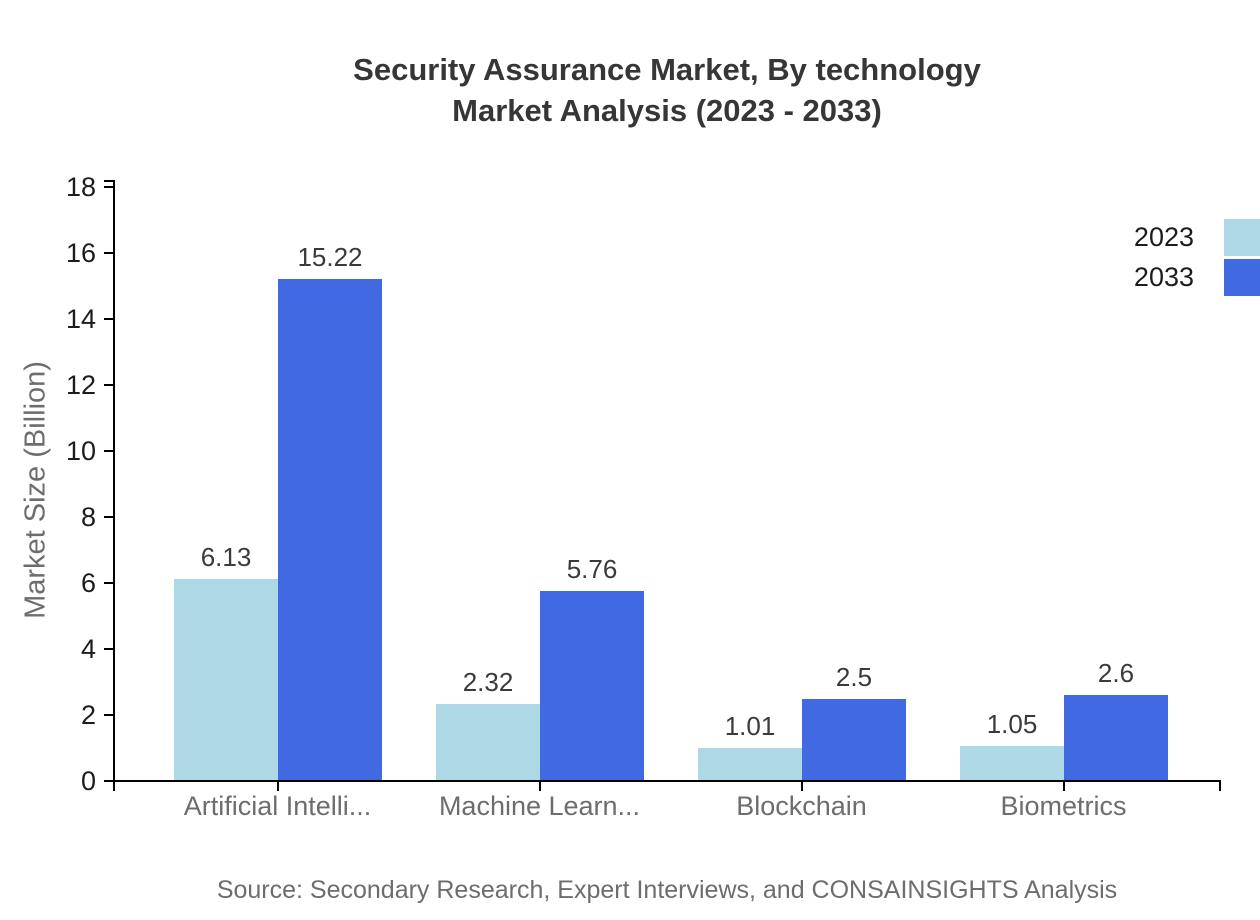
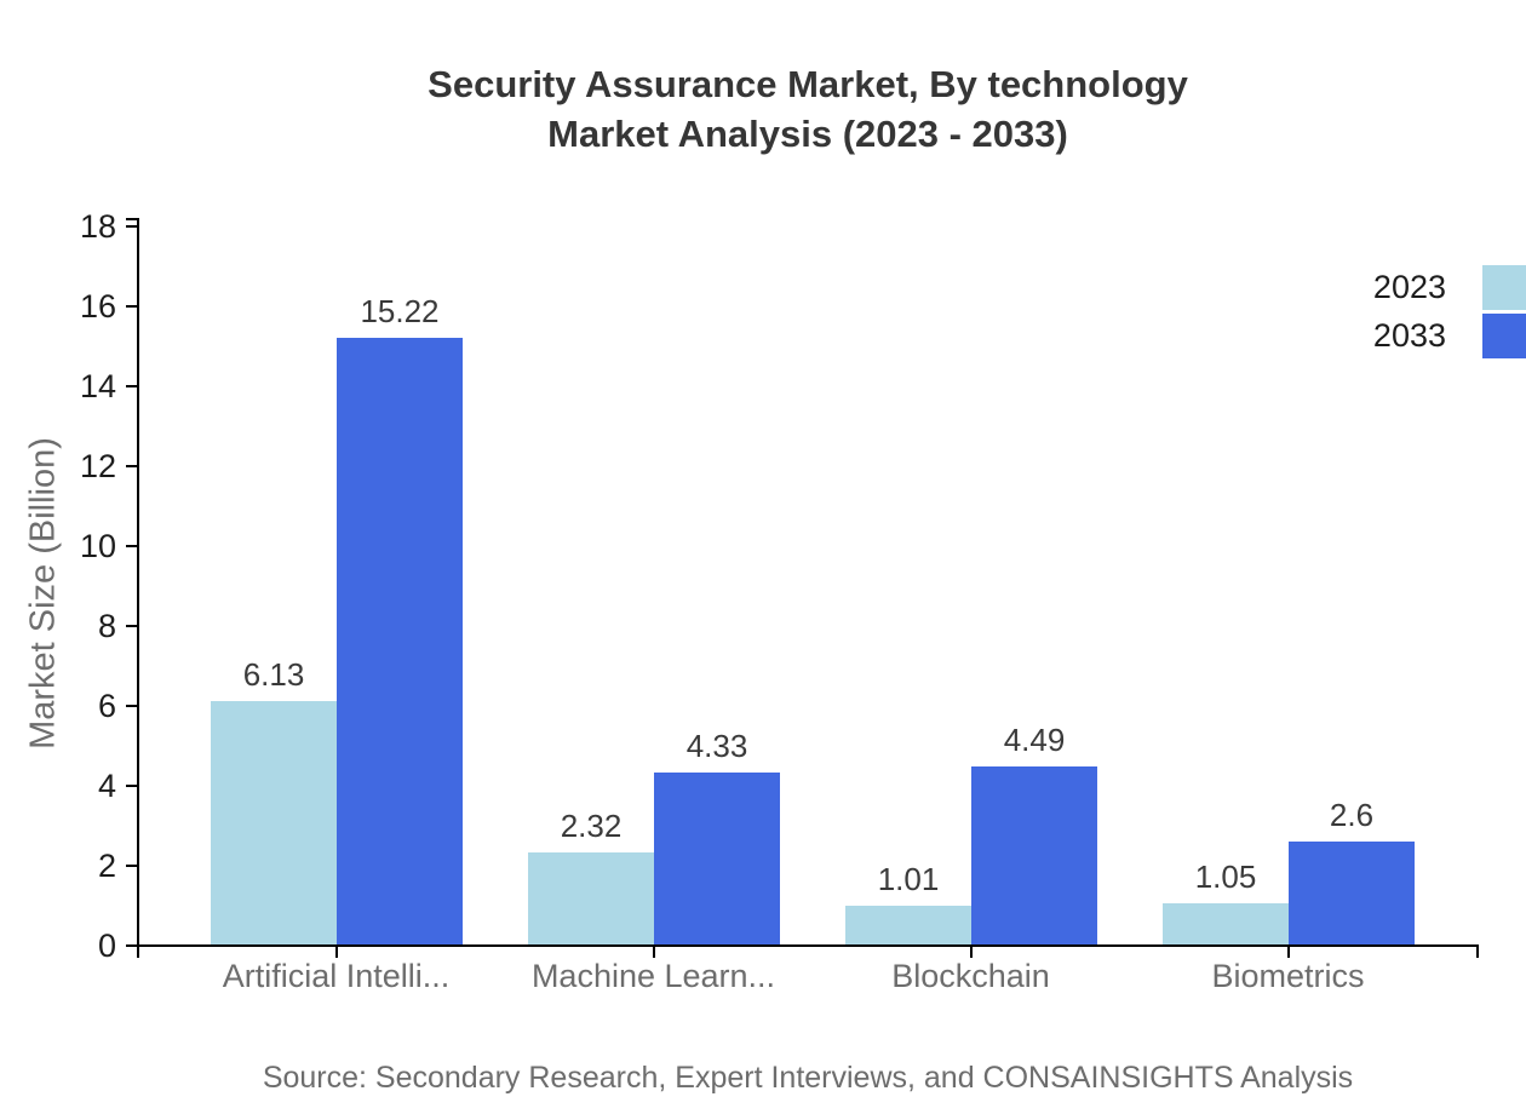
2033/Machine Learn...: 5.76 -> 4.33
2033/Blockchain: 2.5 -> 4.49
